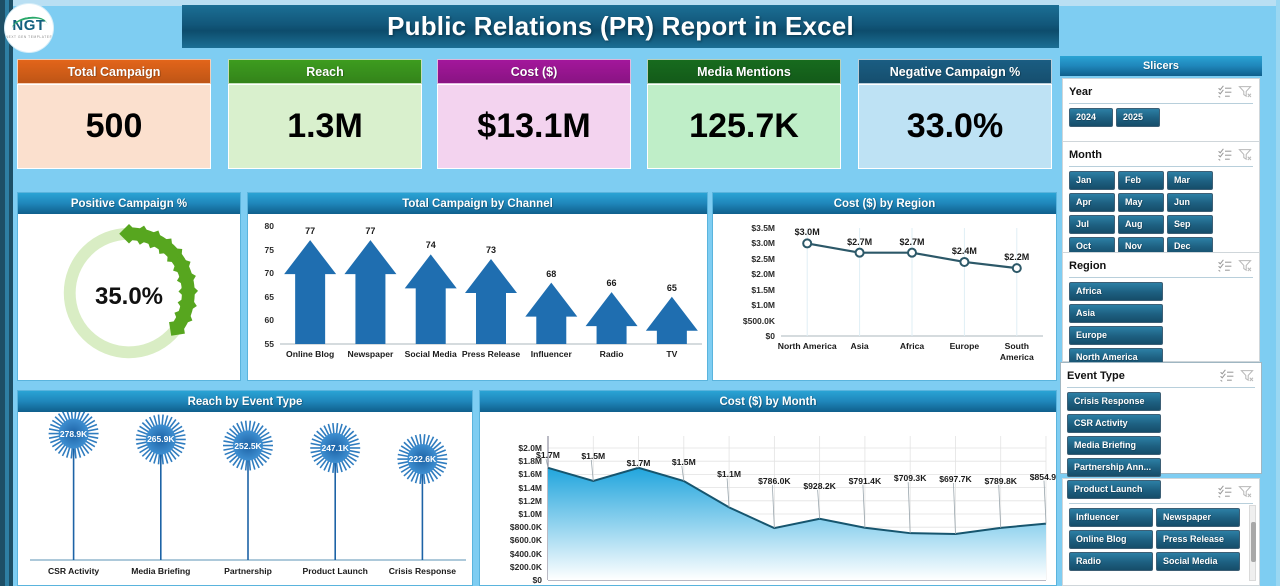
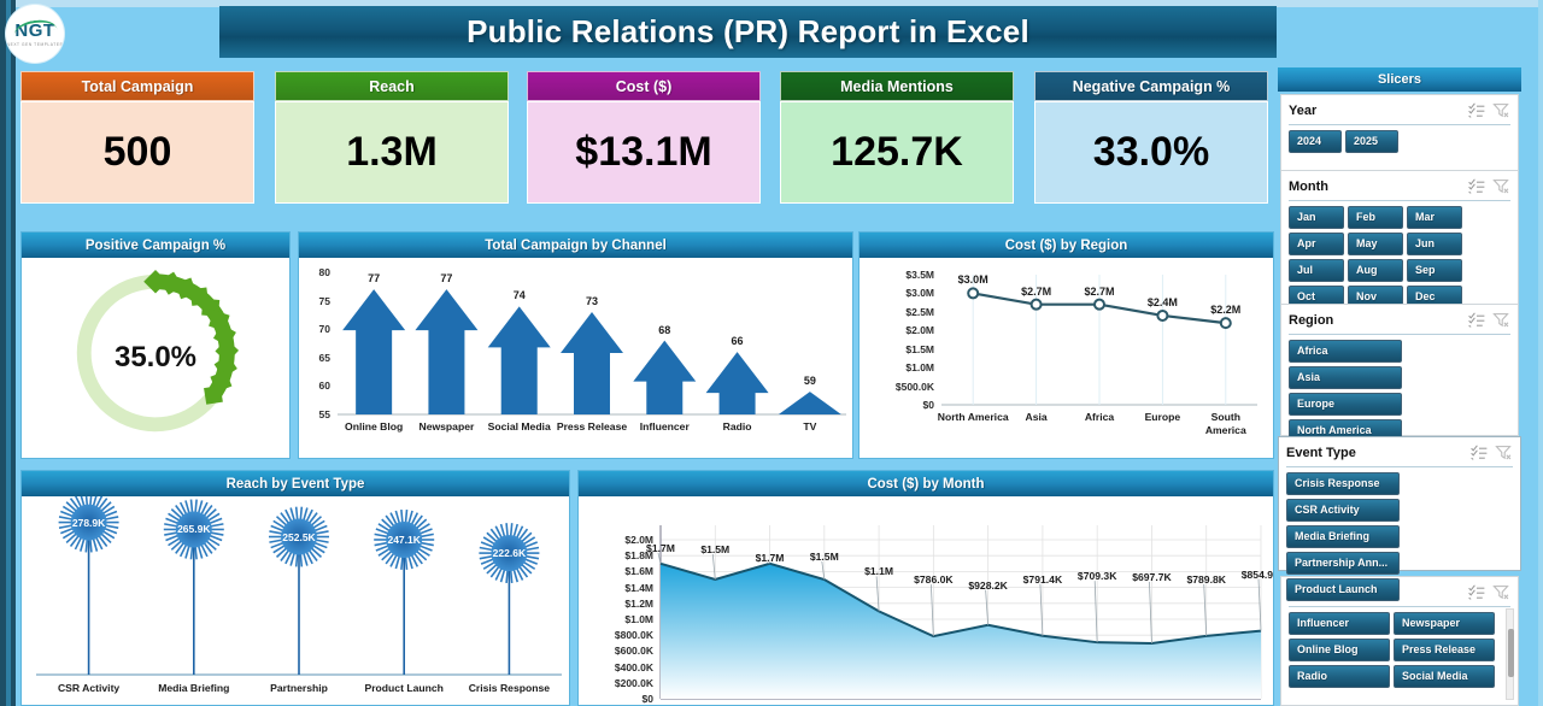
Total Campaign by Channel/TV: 65 -> 59
